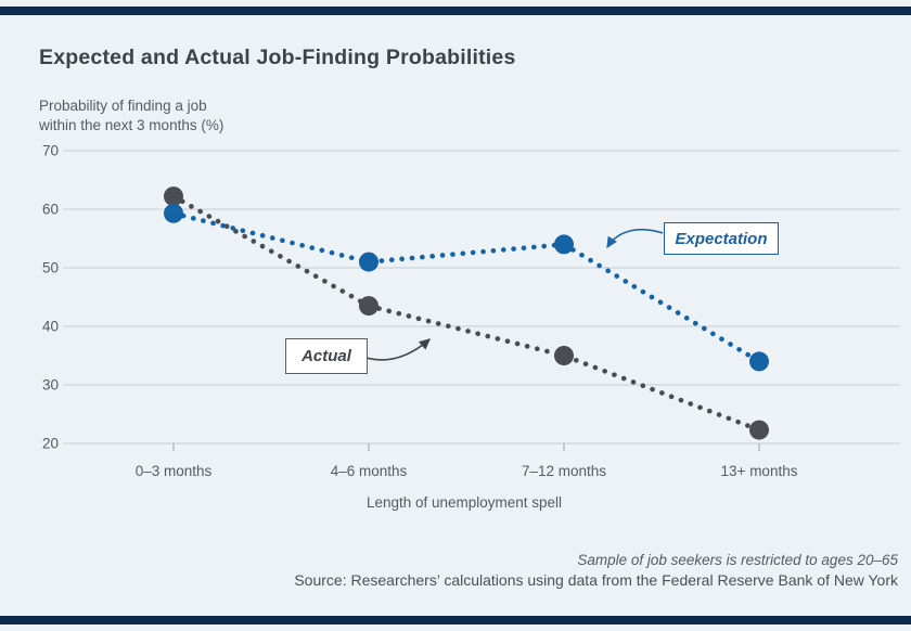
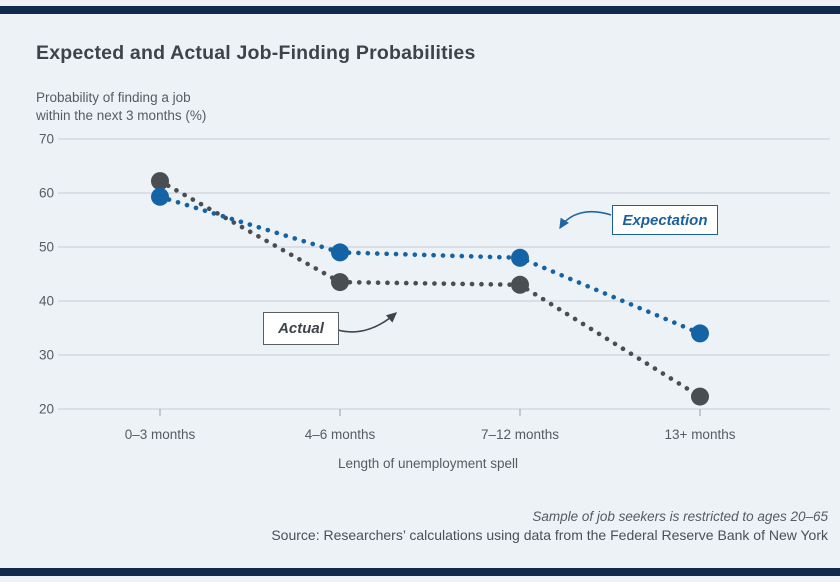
Expectation/4–6 months: 51 -> 49
Expectation/7–12 months: 54 -> 48
Actual/7–12 months: 35 -> 43
